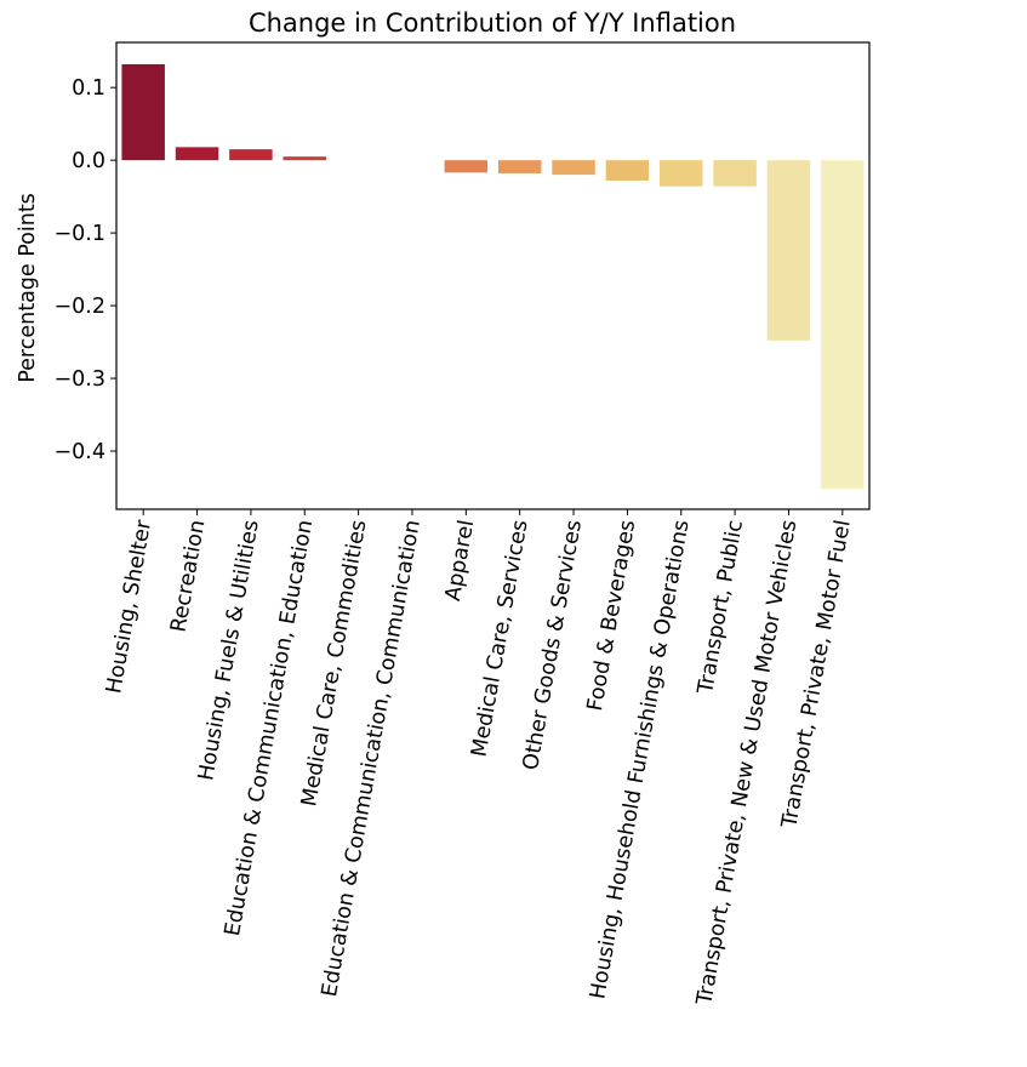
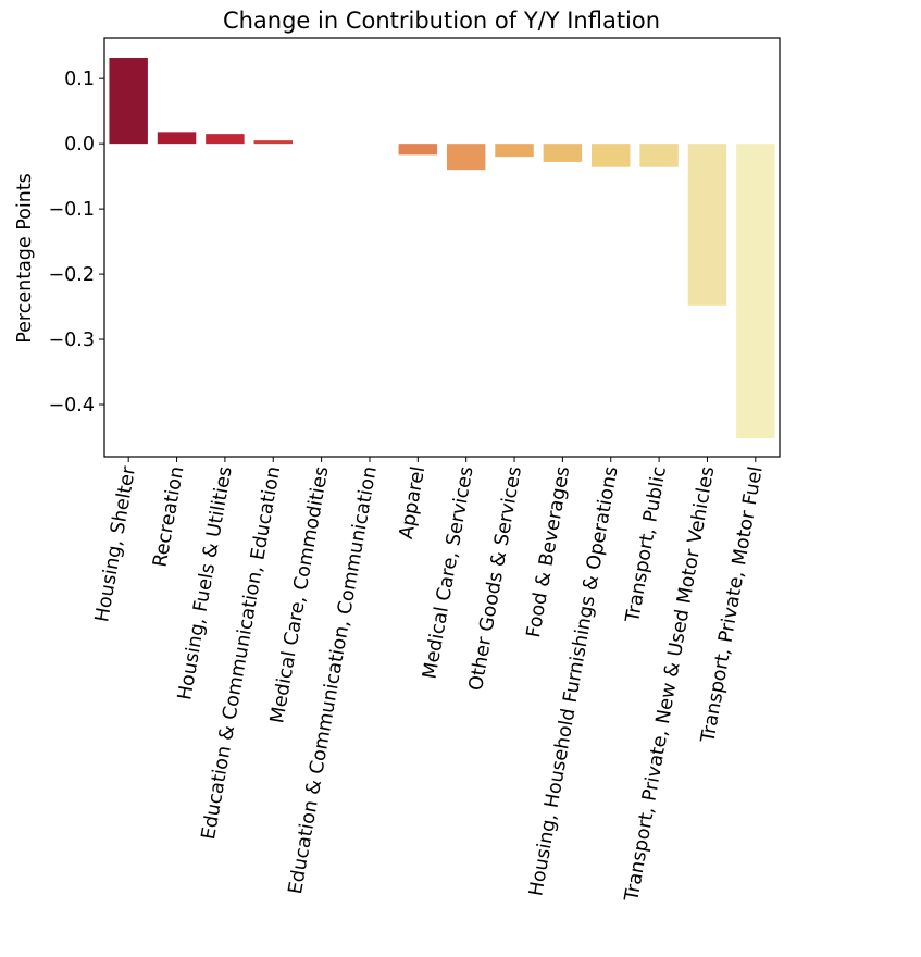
Medical Care, Services: -0.02 -> -0.04
